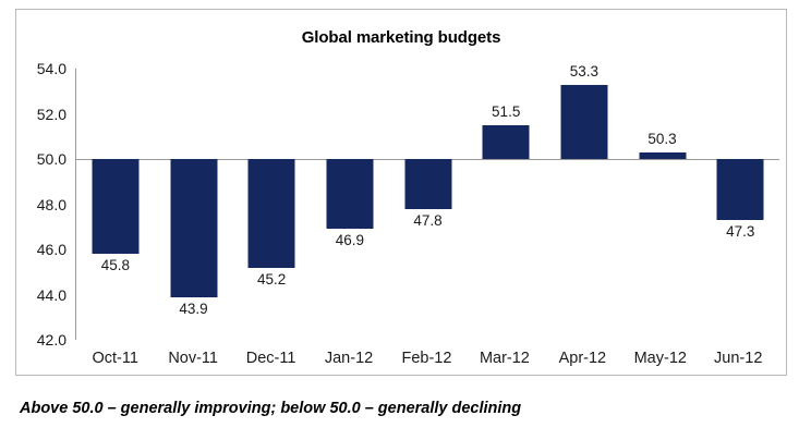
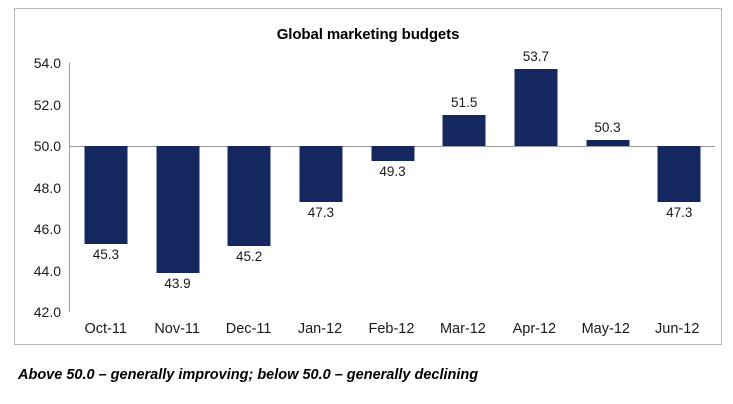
Oct-11: 45.8 -> 45.3
Jan-12: 46.9 -> 47.3
Feb-12: 47.8 -> 49.3
Apr-12: 53.3 -> 53.7
